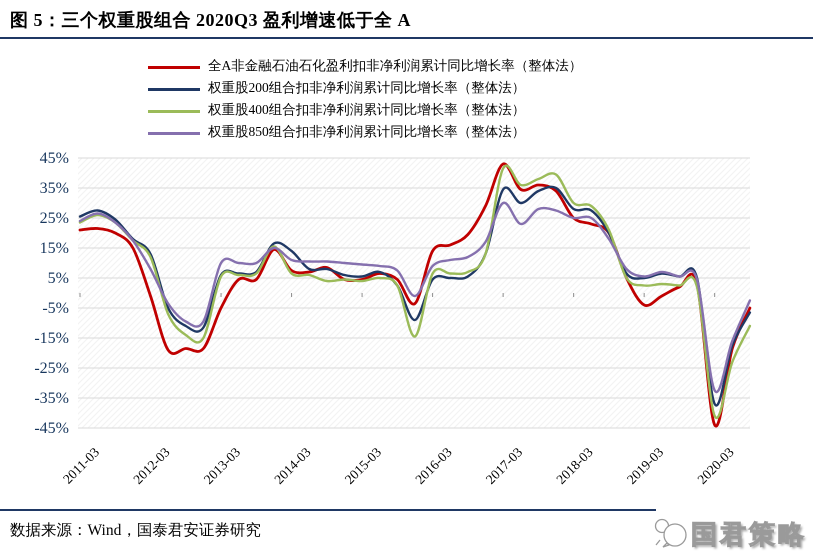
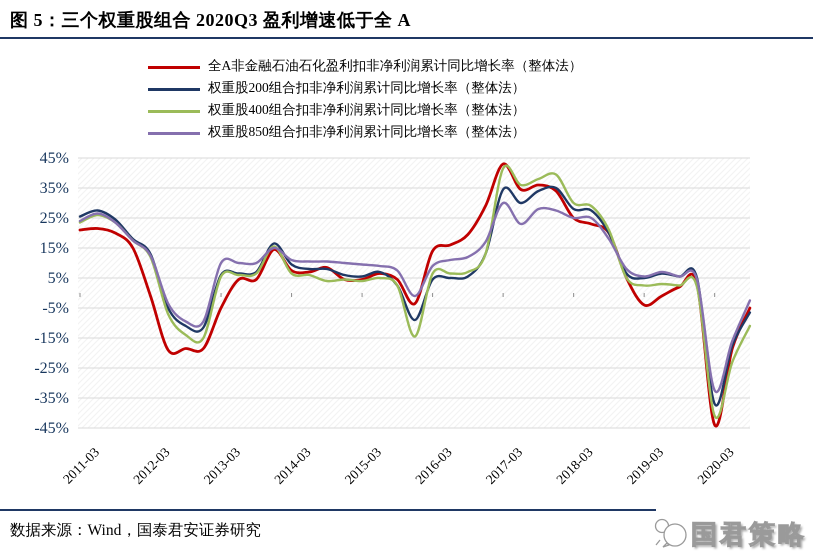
权重股850组合扣非净利润累计同比增长率（整体法）/2012-03: 8% -> 12%
权重股200组合扣非净利润累计同比增长率（整体法）/2014-03: 14% -> 10%
